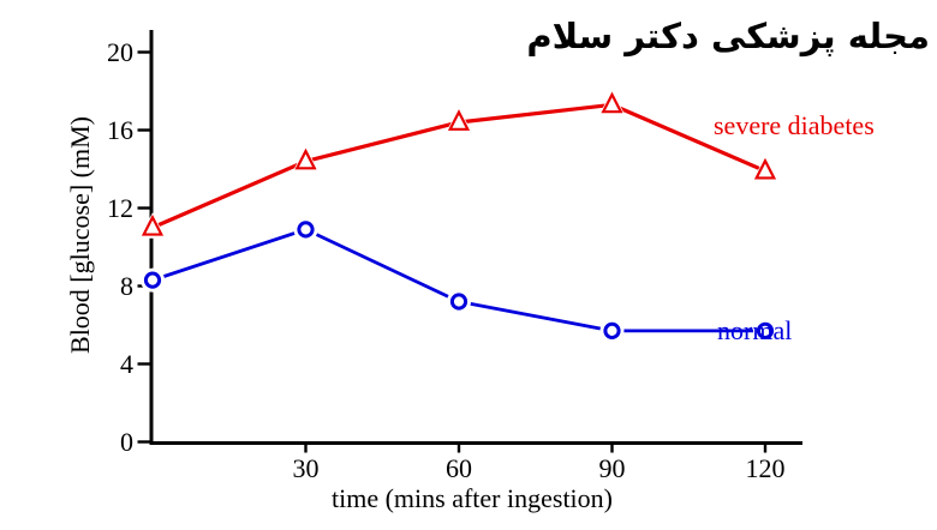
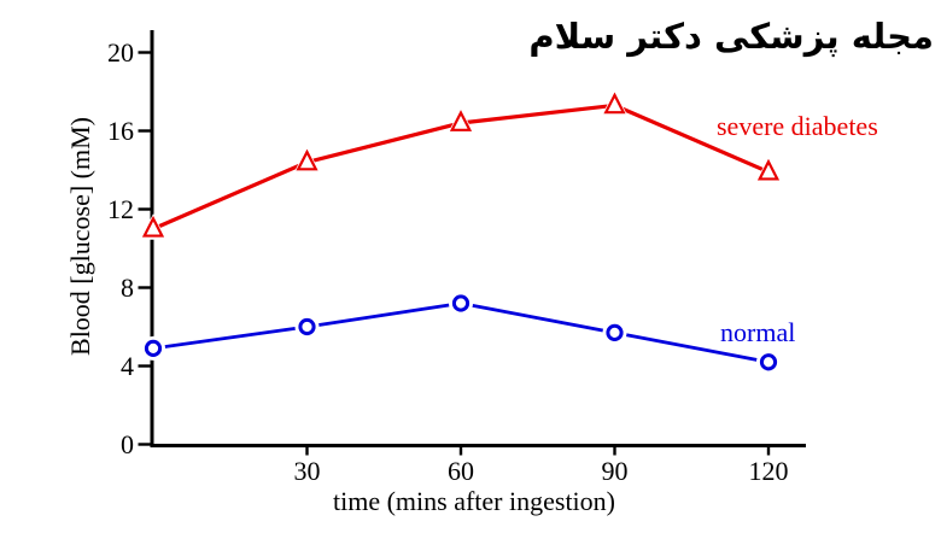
normal/0: 8.3 -> 4.9
normal/30: 10.9 -> 6.0
normal/120: 5.7 -> 4.2
